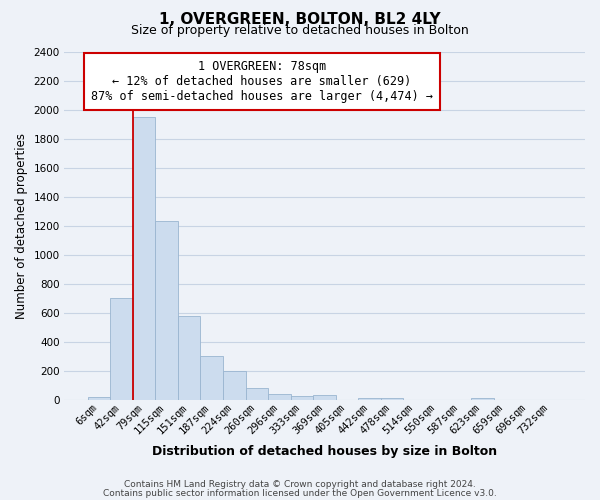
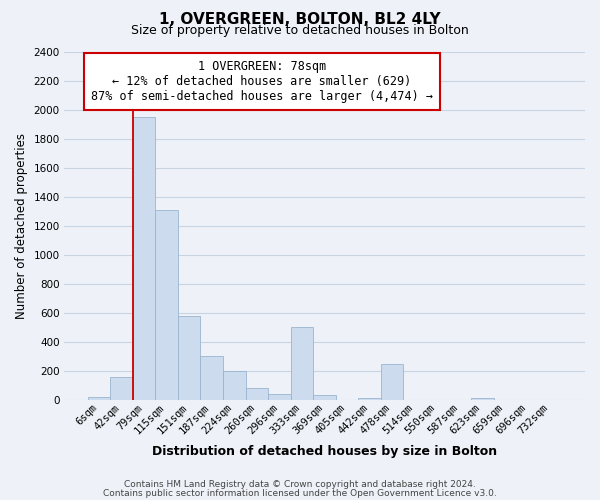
42sqm: 700 -> 160
115sqm: 1230 -> 1310
333sqm: 20 -> 500
478sqm: 10 -> 250
